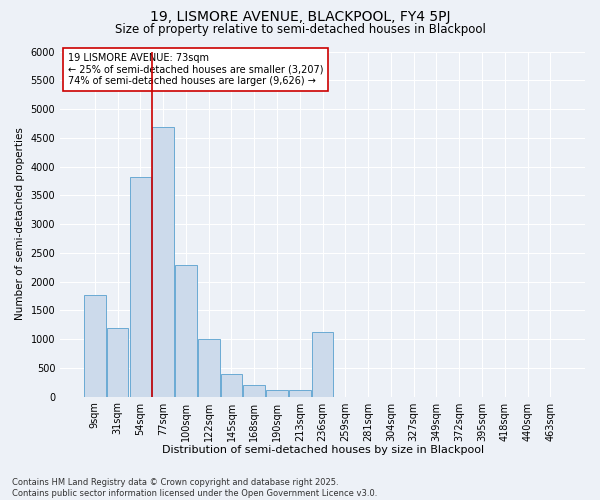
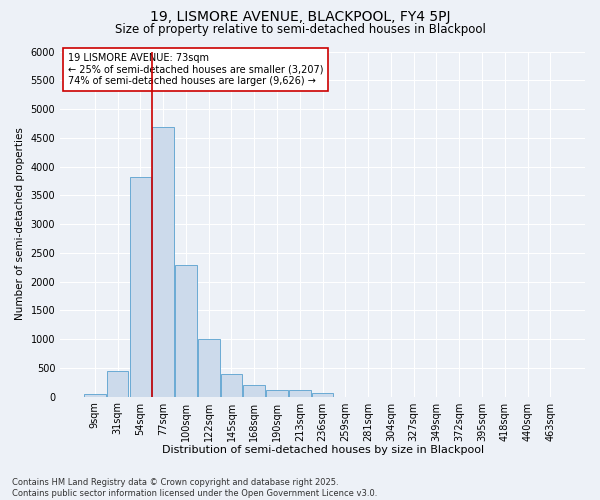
9sqm: 1760 -> 50
31sqm: 1200 -> 450
236sqm: 1120 -> 70
